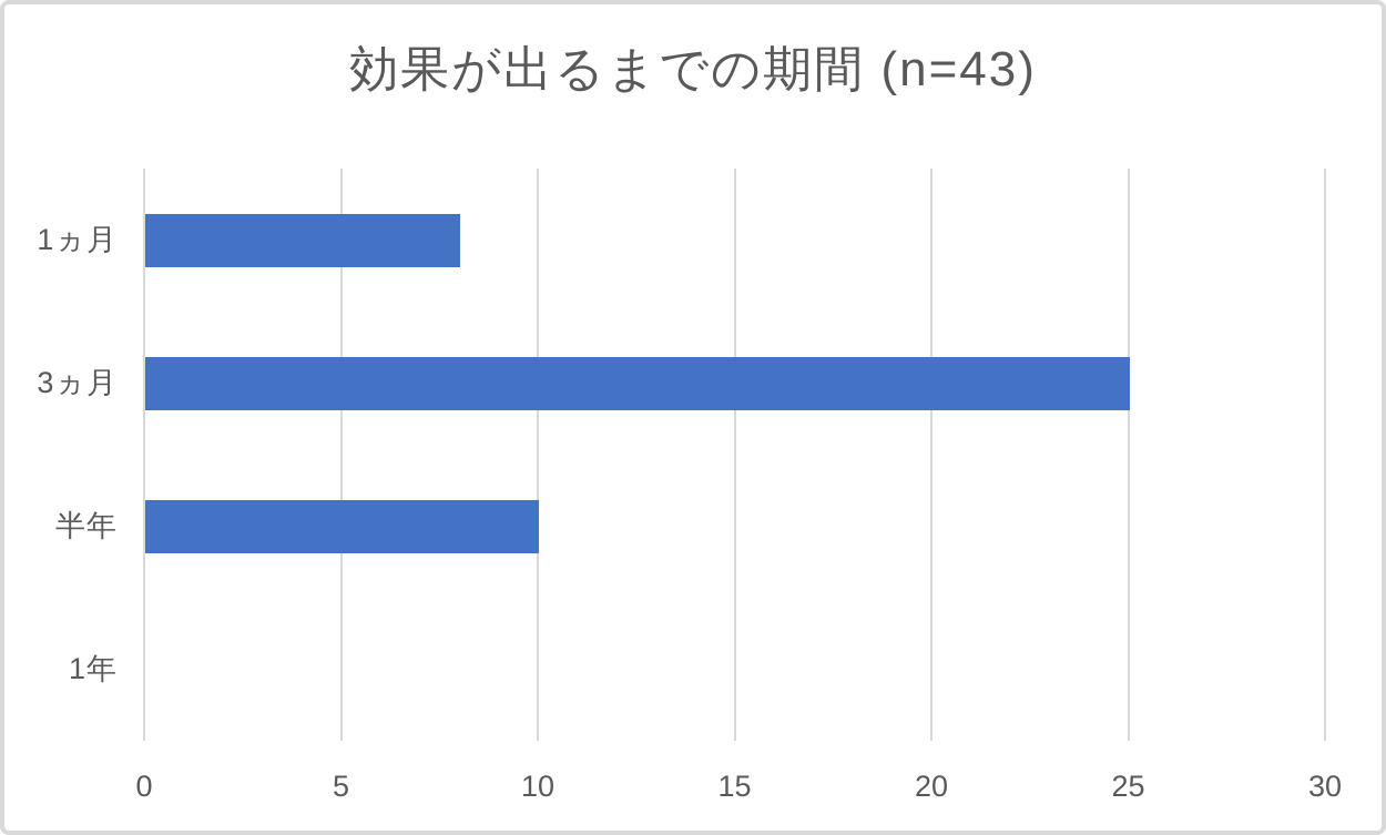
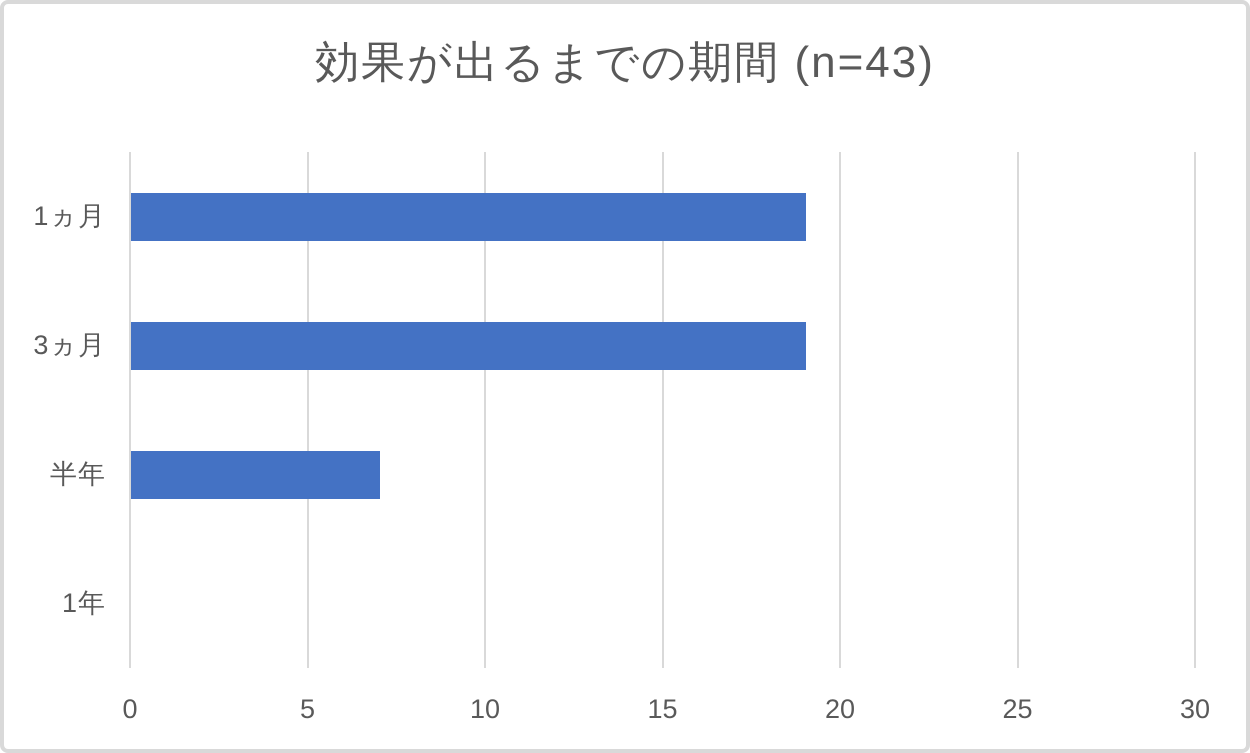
1ヵ月: 8 -> 19
3ヵ月: 25 -> 19
半年: 10 -> 7
